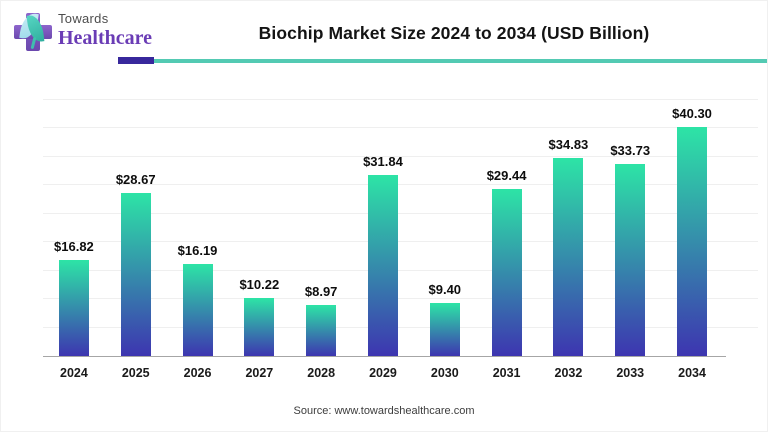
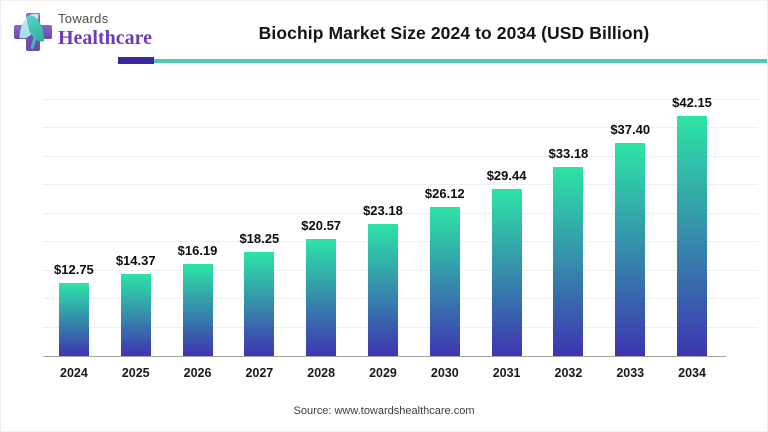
2024: $16.82 -> $12.75
2025: $28.67 -> $14.37
2027: $10.22 -> $18.25
2028: $8.97 -> $20.57
2029: $31.84 -> $23.18
2030: $9.40 -> $26.12
2032: $34.83 -> $33.18
2033: $33.73 -> $37.40
2034: $40.30 -> $42.15
